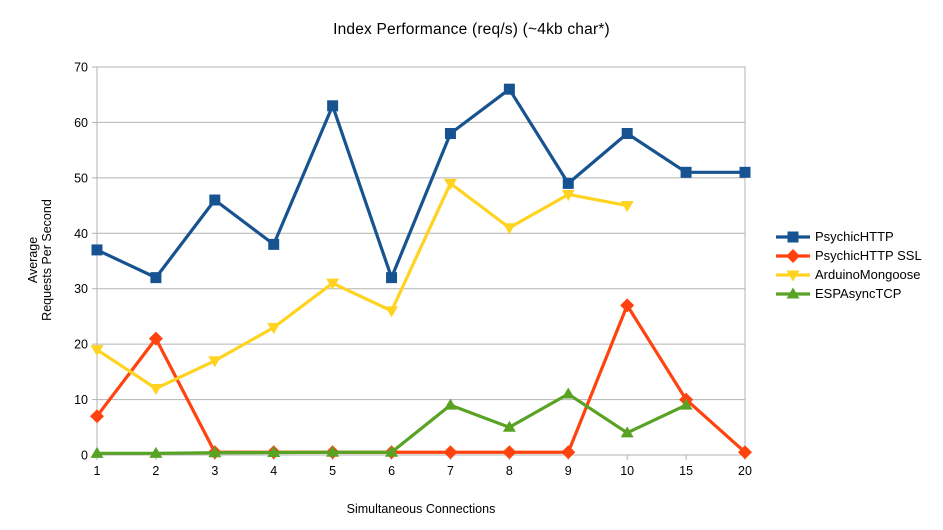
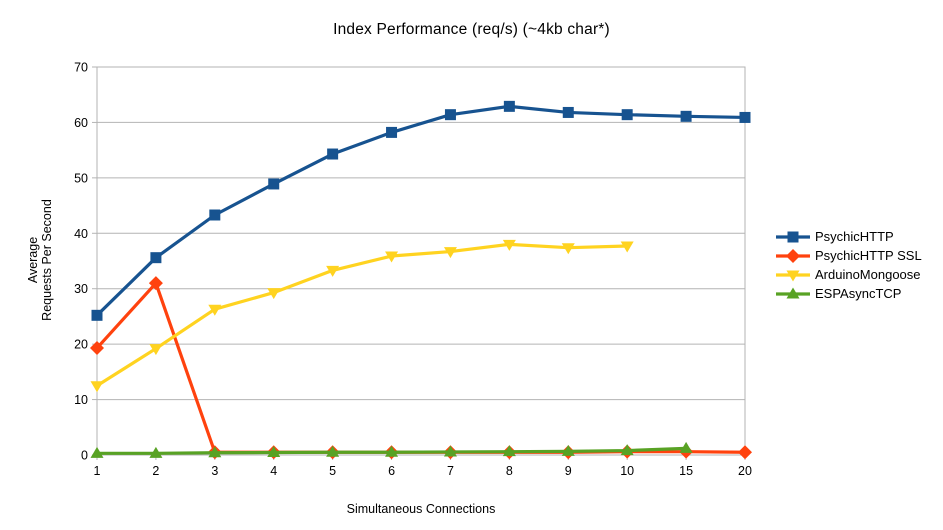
PsychicHTTP/1: 37 -> 25
PsychicHTTP SSL/1: 7 -> 19
ArduinoMongoose/1: 19 -> 12
PsychicHTTP/2: 32 -> 36
PsychicHTTP SSL/2: 21 -> 31
ArduinoMongoose/2: 12 -> 19
PsychicHTTP/3: 46 -> 43
ArduinoMongoose/3: 17 -> 26
PsychicHTTP/4: 38 -> 49
ArduinoMongoose/4: 23 -> 29
PsychicHTTP/5: 63 -> 54
ArduinoMongoose/5: 31 -> 33
PsychicHTTP/6: 32 -> 58
ArduinoMongoose/6: 26 -> 36
PsychicHTTP/7: 58 -> 61
ArduinoMongoose/7: 49 -> 37
ESPAsyncTCP/7: 9 -> 1
PsychicHTTP/8: 66 -> 63
ArduinoMongoose/8: 41 -> 38
ESPAsyncTCP/8: 5 -> 1
PsychicHTTP/9: 49 -> 62
ArduinoMongoose/9: 47 -> 37
ESPAsyncTCP/9: 11 -> 1
PsychicHTTP/10: 58 -> 61
PsychicHTTP SSL/10: 27 -> 1
ArduinoMongoose/10: 45 -> 38
ESPAsyncTCP/10: 4 -> 1
PsychicHTTP/15: 51 -> 61
PsychicHTTP SSL/15: 10 -> 1
ESPAsyncTCP/15: 9 -> 1
PsychicHTTP/20: 51 -> 61
